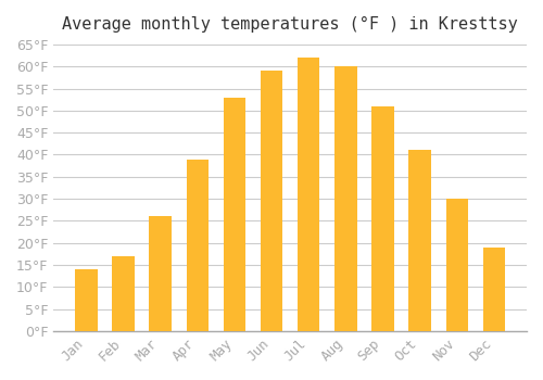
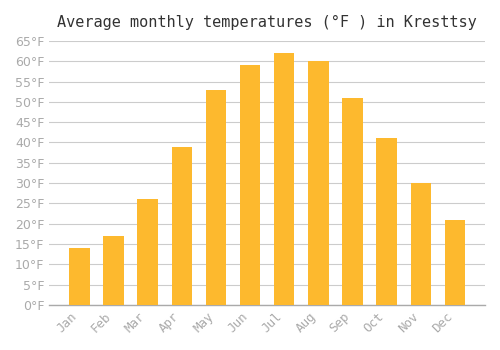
Dec: 19°F -> 21°F
